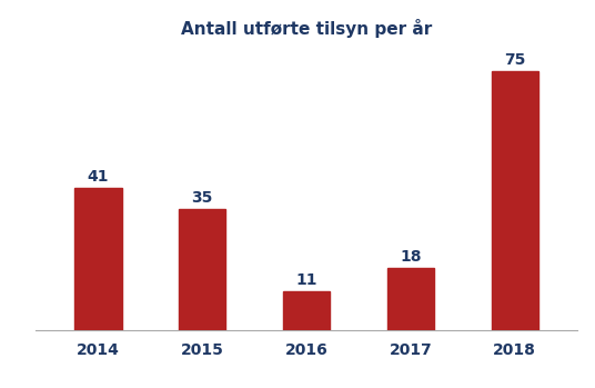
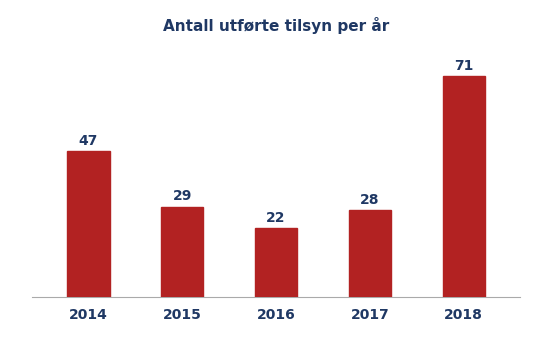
2014: 41 -> 47
2015: 35 -> 29
2016: 11 -> 22
2017: 18 -> 28
2018: 75 -> 71
